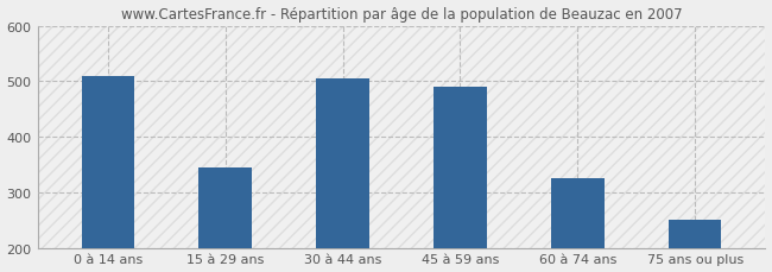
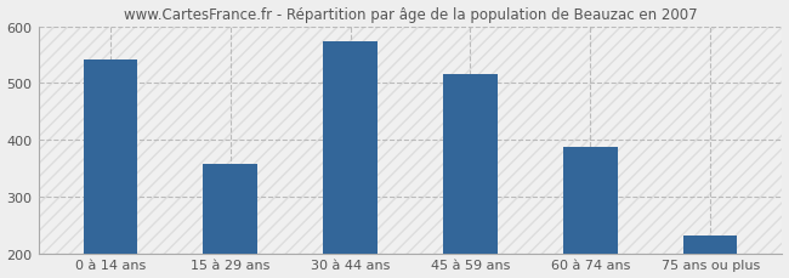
0 à 14 ans: 510 -> 541
15 à 29 ans: 345 -> 358
30 à 44 ans: 505 -> 573
45 à 59 ans: 490 -> 516
60 à 74 ans: 325 -> 388
75 ans ou plus: 250 -> 231
